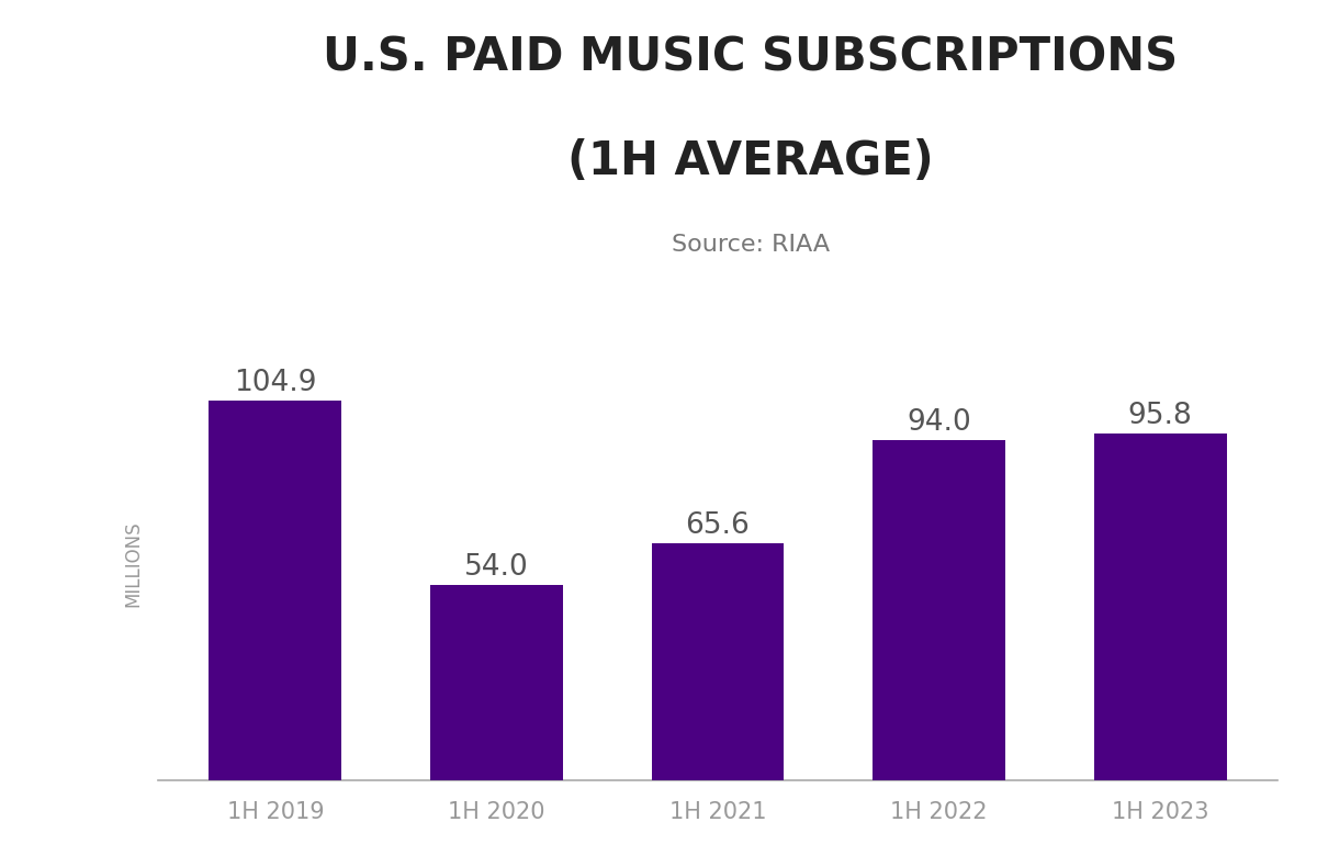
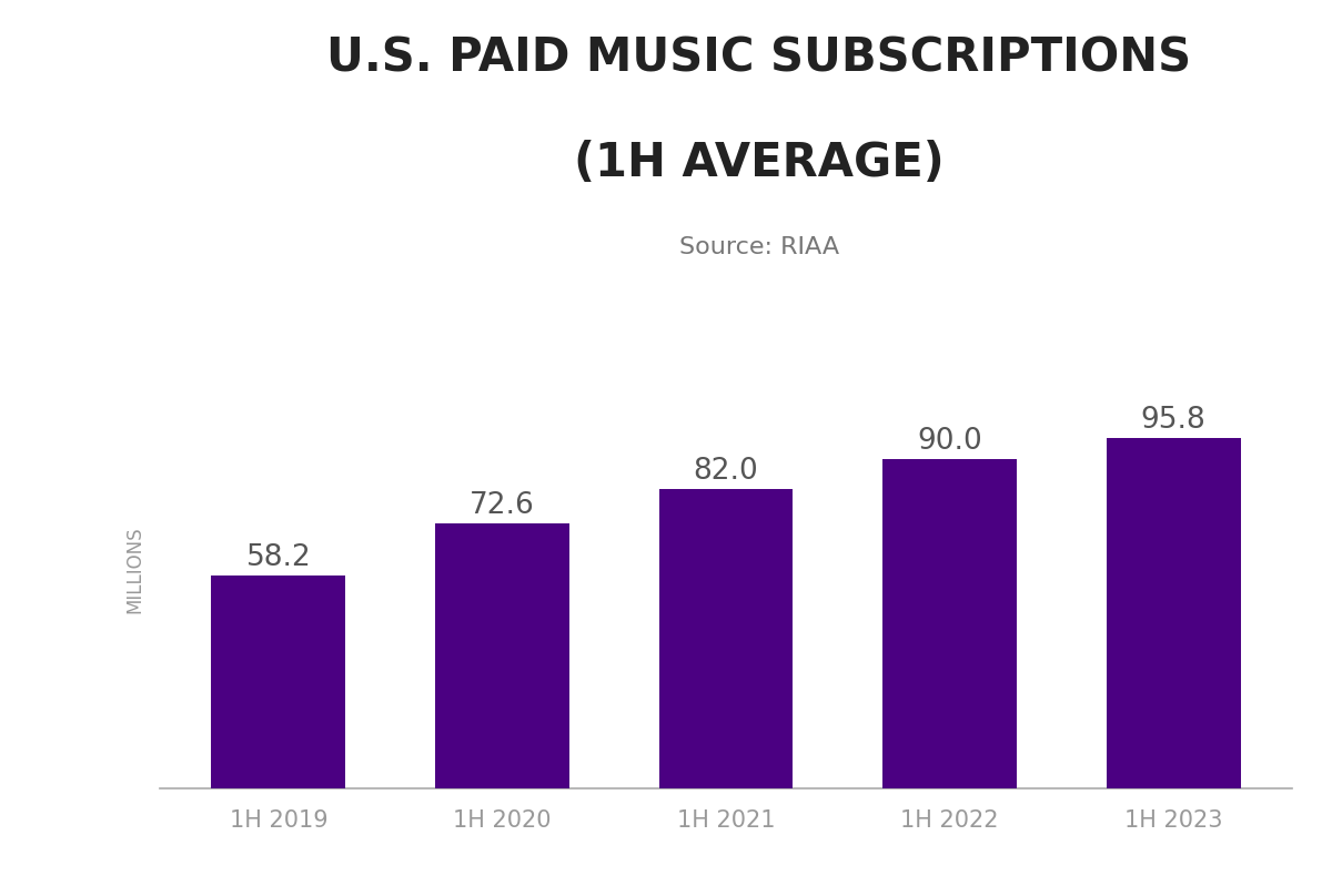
1H 2019: 104.9 -> 58.2
1H 2020: 54.0 -> 72.6
1H 2021: 65.6 -> 82.0
1H 2022: 94.0 -> 90.0
